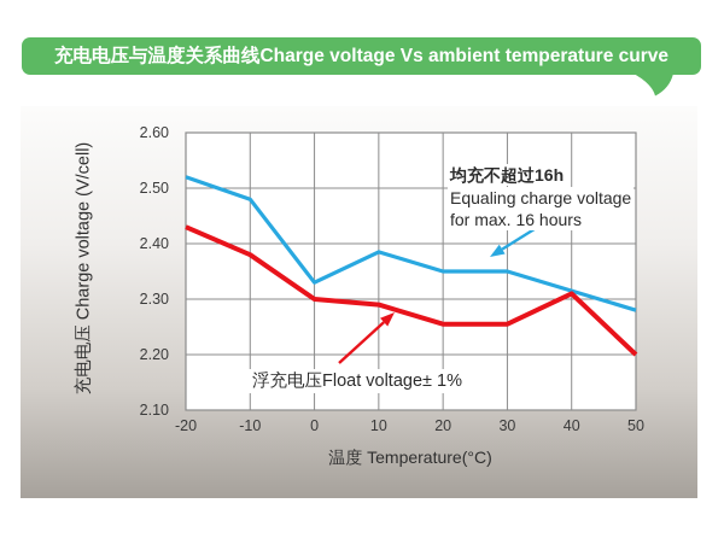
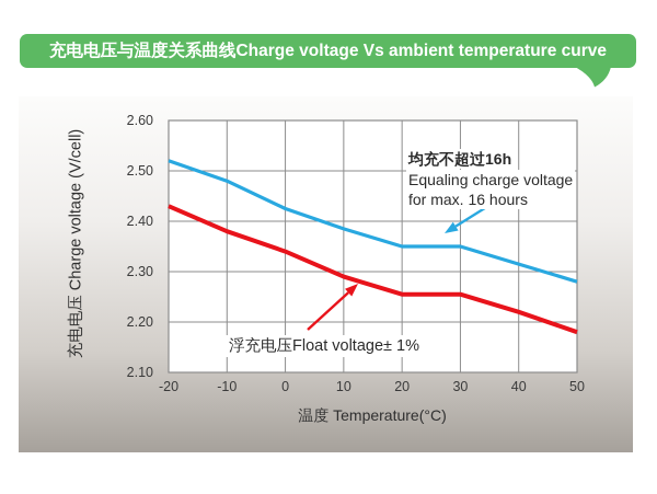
均充不超过16h Equaling charge voltage for max. 16 hours/0: 2.33 -> 2.42
浮充电压Float voltage± 1%/0: 2.30 -> 2.34
浮充电压Float voltage± 1%/40: 2.31 -> 2.22
浮充电压Float voltage± 1%/50: 2.20 -> 2.18
